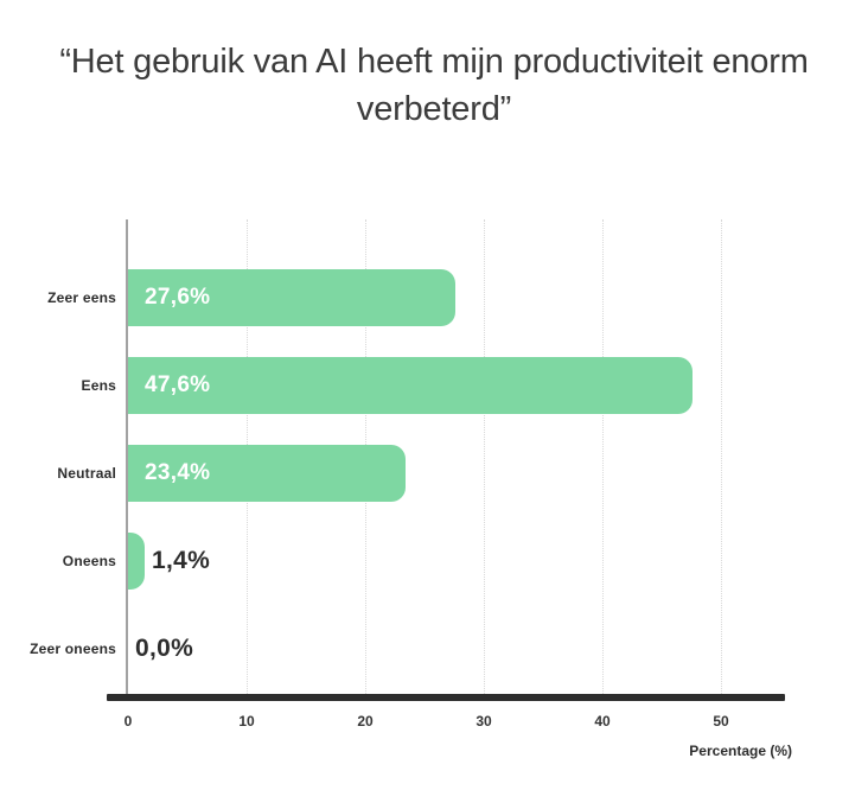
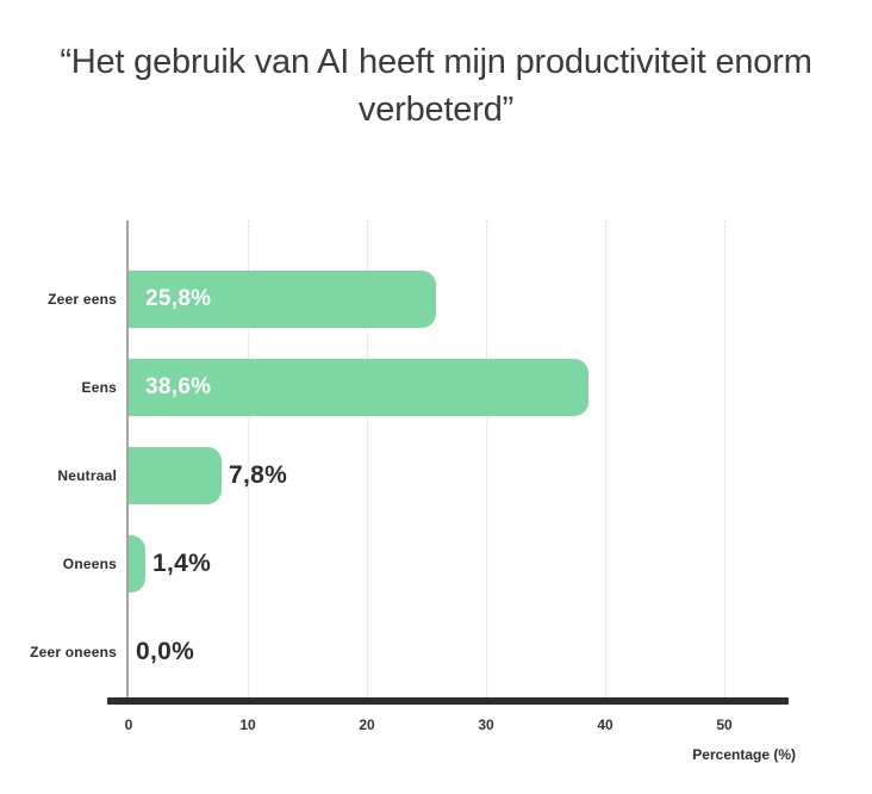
Zeer eens: 27,6% -> 25,8%
Eens: 47,6% -> 38,6%
Neutraal: 23,4% -> 7,8%
